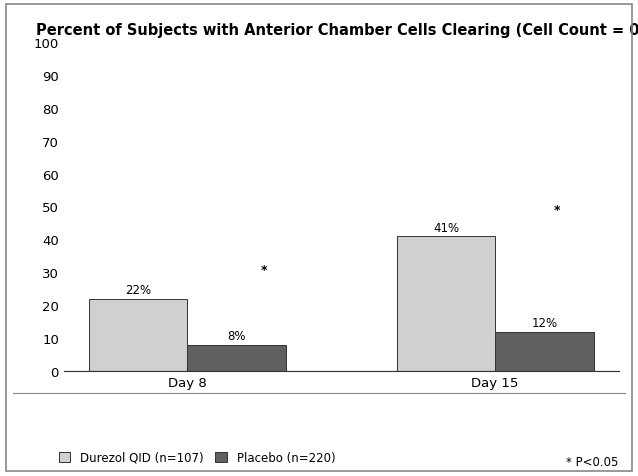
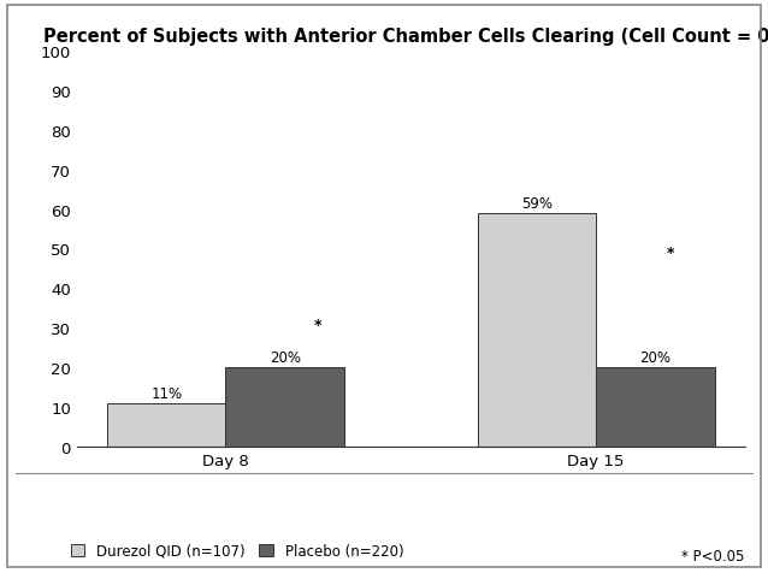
Durezol QID (n=107)/Day 8: 22% -> 11%
Placebo (n=220)/Day 8: 8% -> 20%
Durezol QID (n=107)/Day 15: 41% -> 59%
Placebo (n=220)/Day 15: 12% -> 20%
